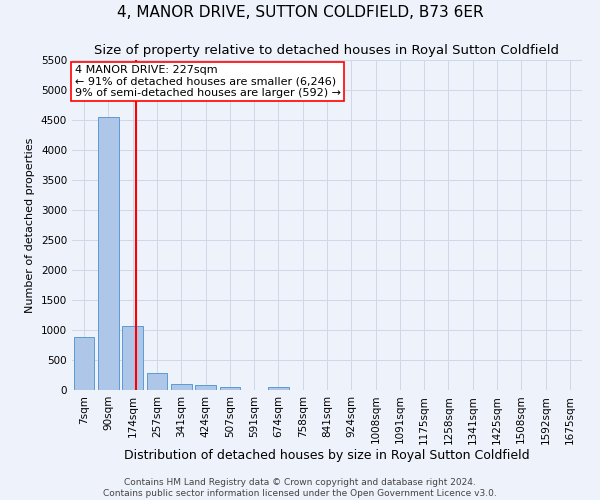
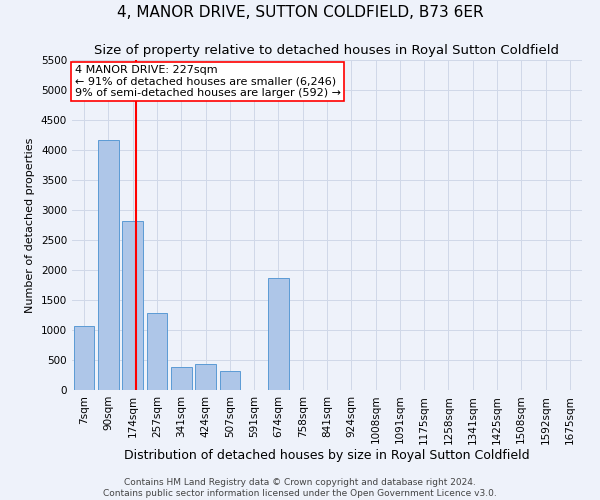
7sqm: 880 -> 1060
90sqm: 4550 -> 4160
174sqm: 1060 -> 2820
257sqm: 280 -> 1280
341sqm: 100 -> 380
424sqm: 90 -> 440
507sqm: 60 -> 320
674sqm: 60 -> 1860
